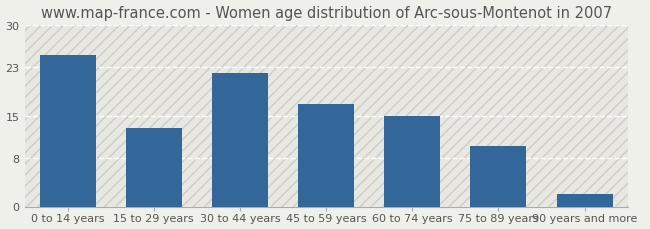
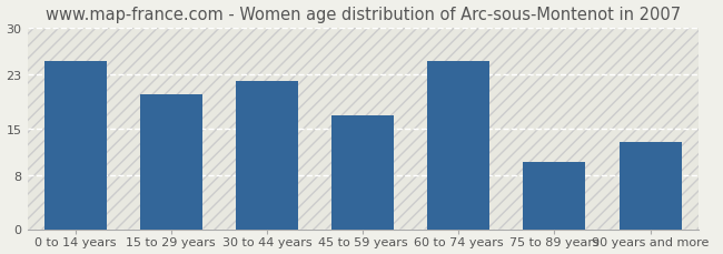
15 to 29 years: 13 -> 20
60 to 74 years: 15 -> 25
90 years and more: 2 -> 13
